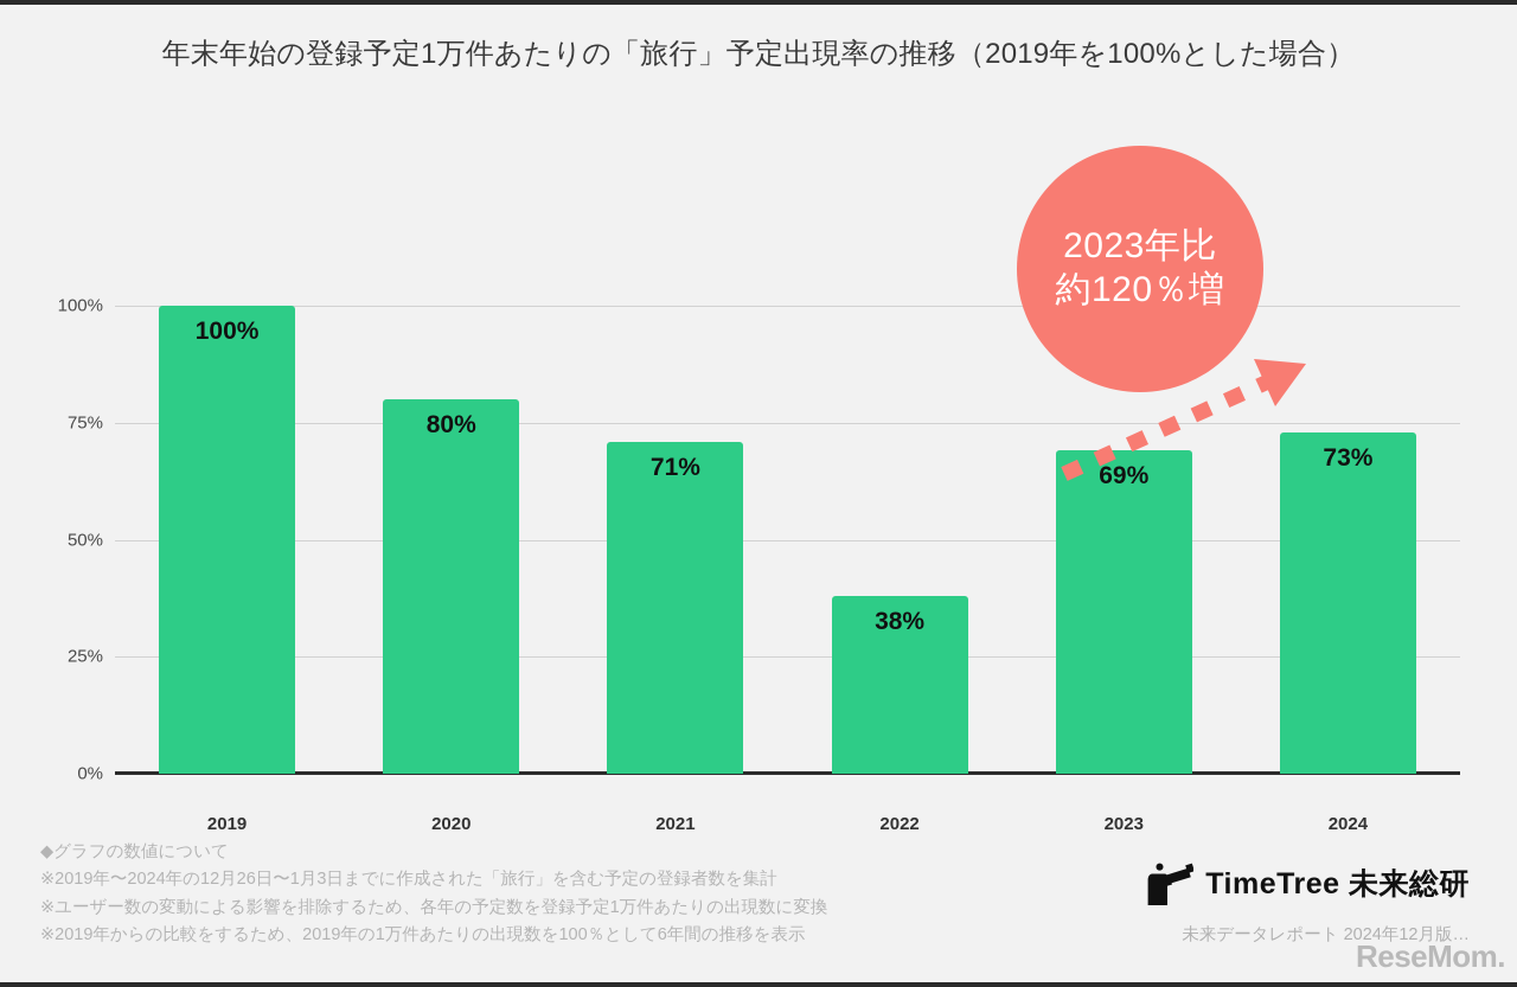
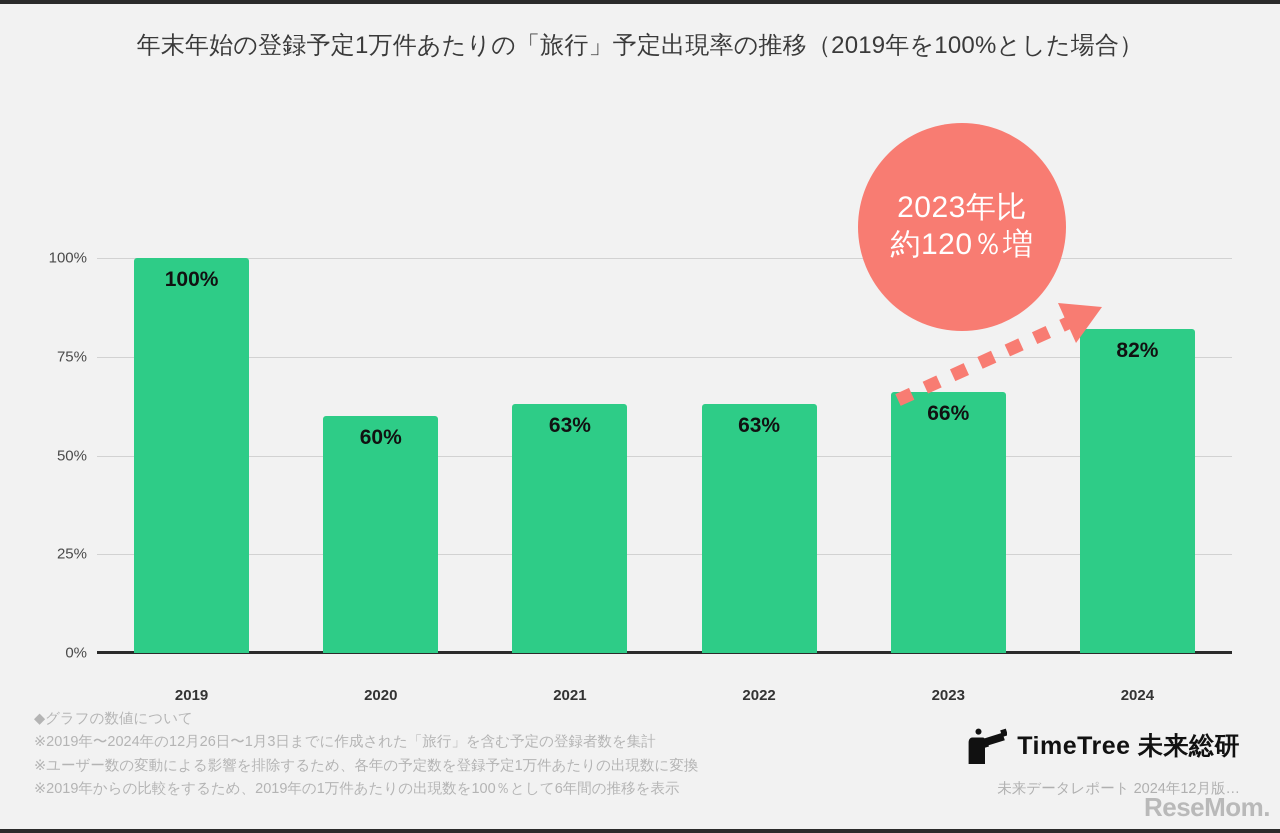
2020: 80% -> 60%
2021: 71% -> 63%
2022: 38% -> 63%
2023: 69% -> 66%
2024: 73% -> 82%
